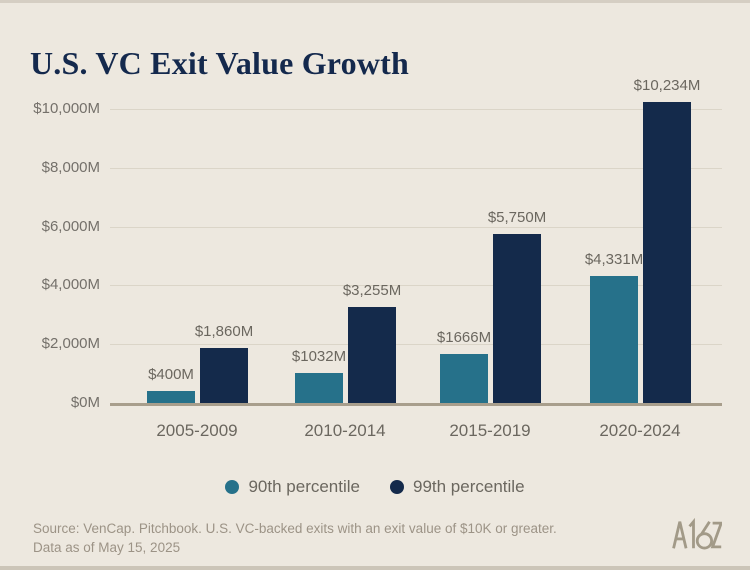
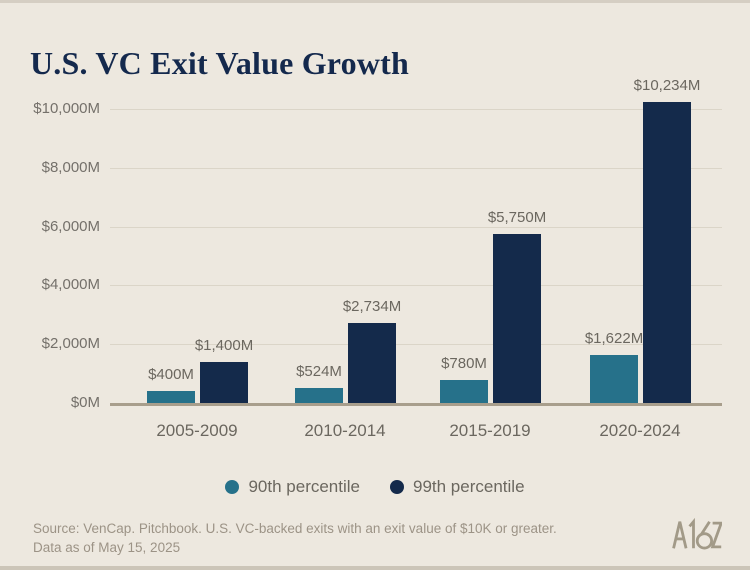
99th percentile/2005-2009: $1,860M -> $1,400M
90th percentile/2010-2014: $1032M -> $524M
99th percentile/2010-2014: $3,255M -> $2,734M
90th percentile/2015-2019: $1666M -> $780M
90th percentile/2020-2024: $4,331M -> $1,622M
